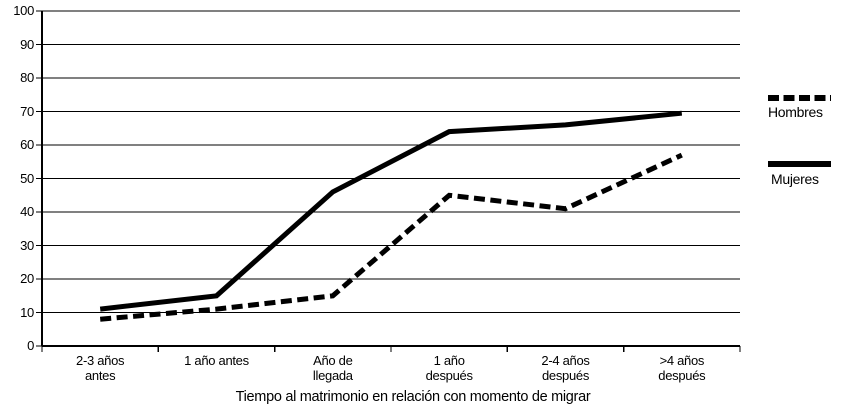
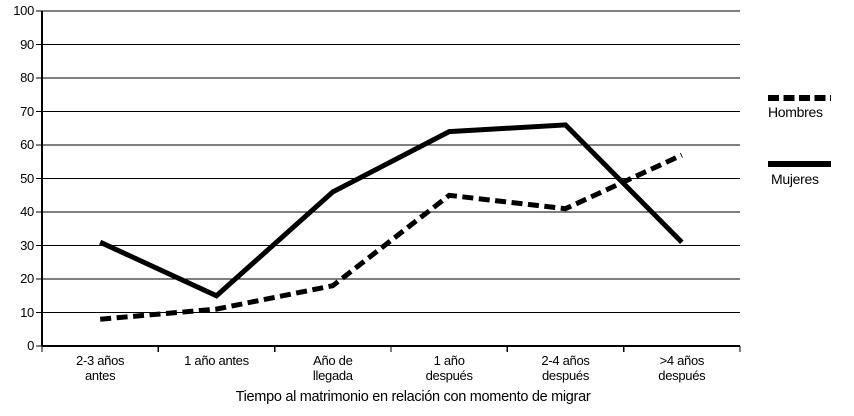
Mujeres/2-3 años antes: 11 -> 31
Hombres/Año de llegada: 15 -> 18
Mujeres/>4 años después: 70 -> 31
